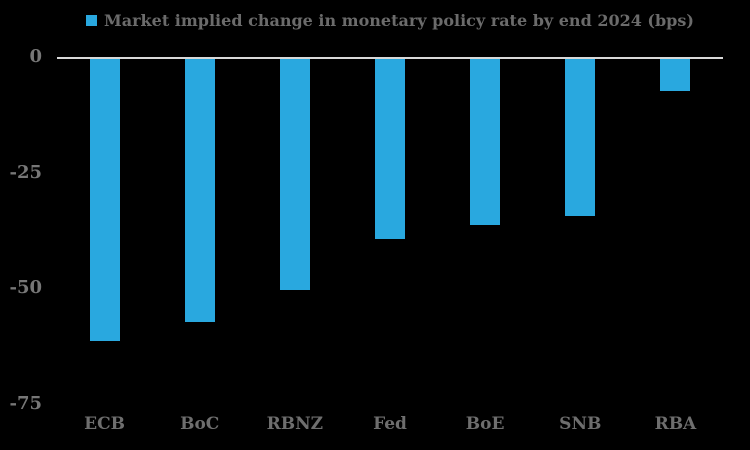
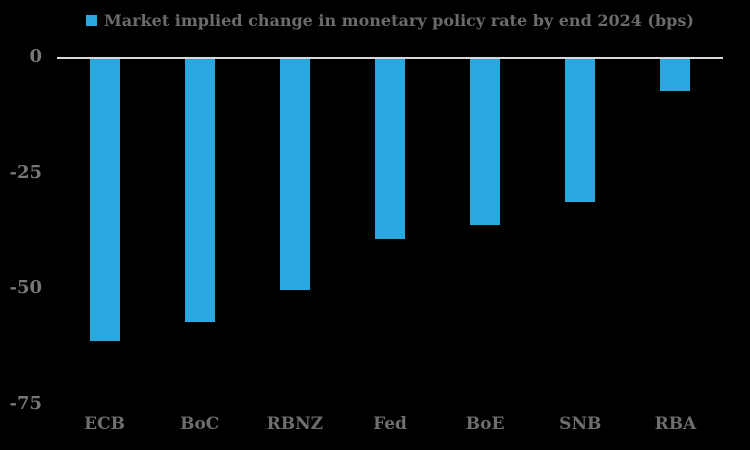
SNB: -34 -> -31
